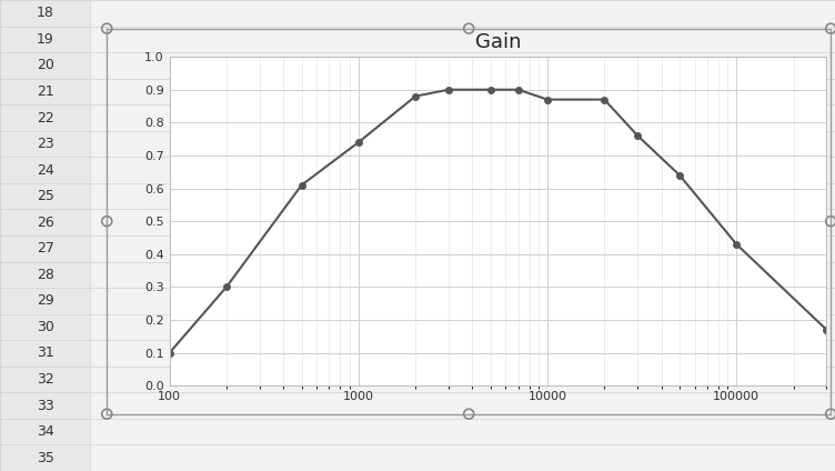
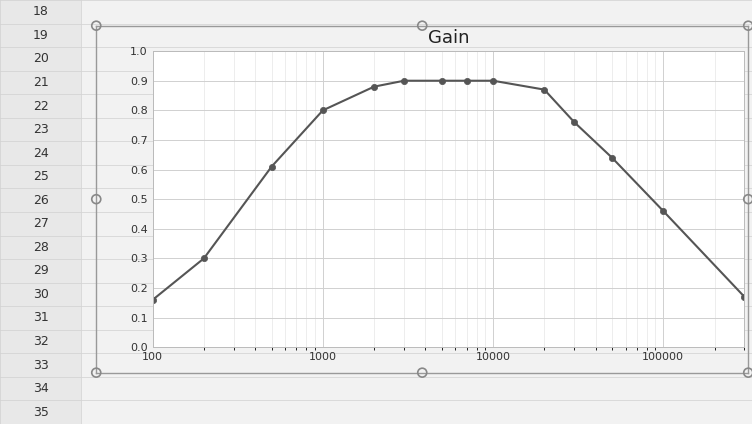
100: 0.10 -> 0.16
1000: 0.74 -> 0.80
10000: 0.87 -> 0.90
100000: 0.43 -> 0.46
